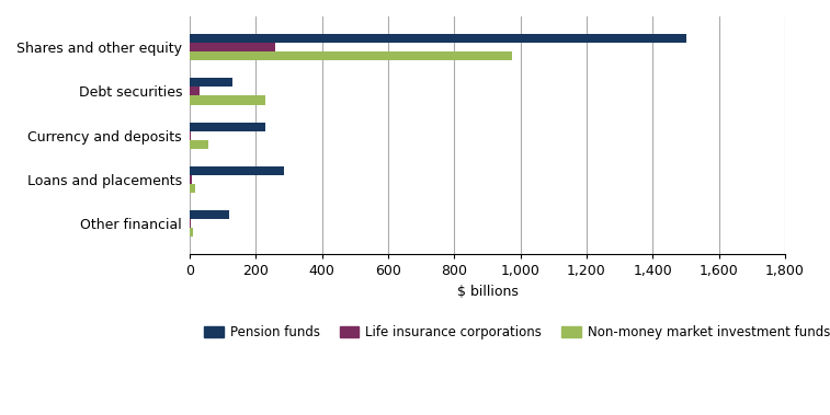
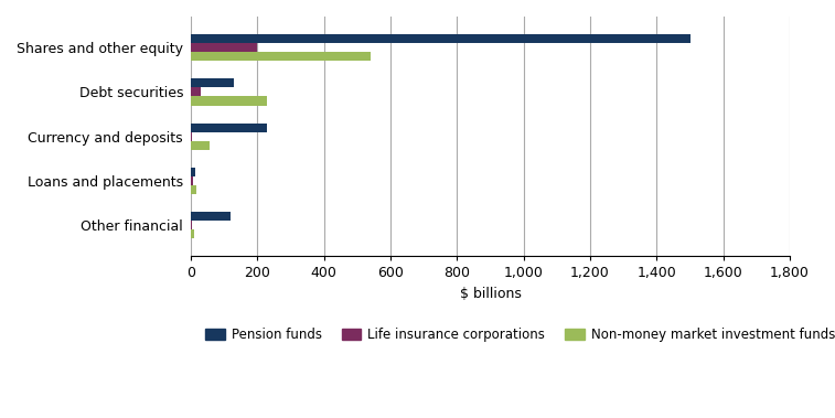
Life insurance corporations/Shares and other equity: 260 -> 200
Non-money market investment funds/Shares and other equity: 975 -> 540
Pension funds/Loans and placements: 285 -> 15
